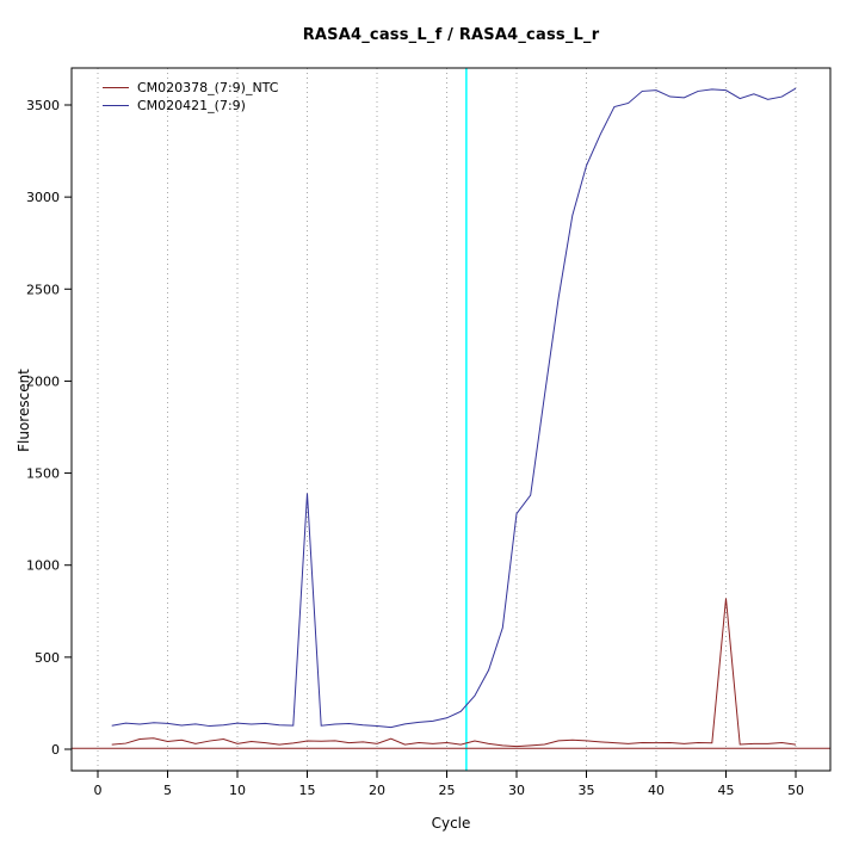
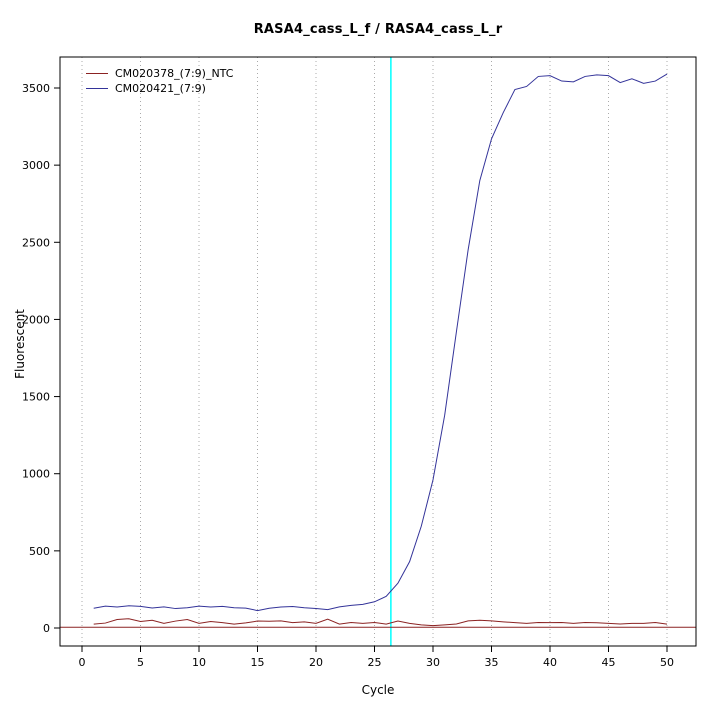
CM020421_(7:9)/15: 1390 -> 110
CM020421_(7:9)/30: 1280 -> 960
CM020378_(7:9)_NTC/45: 820 -> 30
